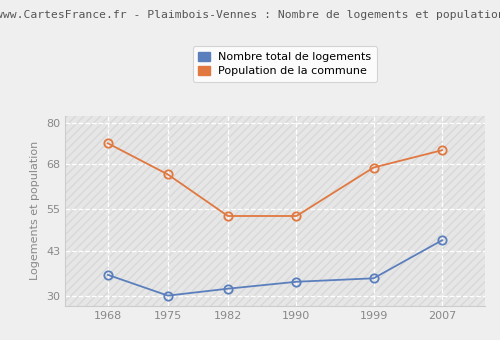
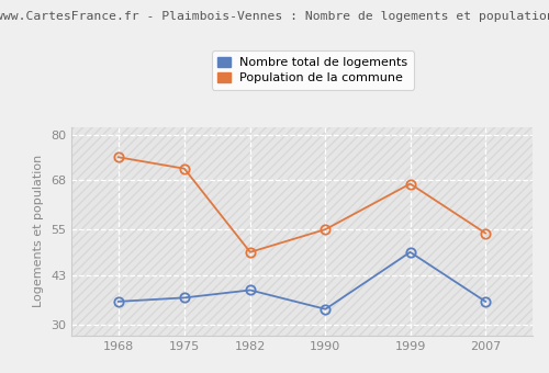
Nombre total de logements/1975: 30 -> 37
Population de la commune/1975: 65 -> 71
Nombre total de logements/1982: 32 -> 39
Population de la commune/1982: 53 -> 49
Population de la commune/1990: 53 -> 55
Nombre total de logements/1999: 35 -> 49
Nombre total de logements/2007: 46 -> 36
Population de la commune/2007: 72 -> 54
